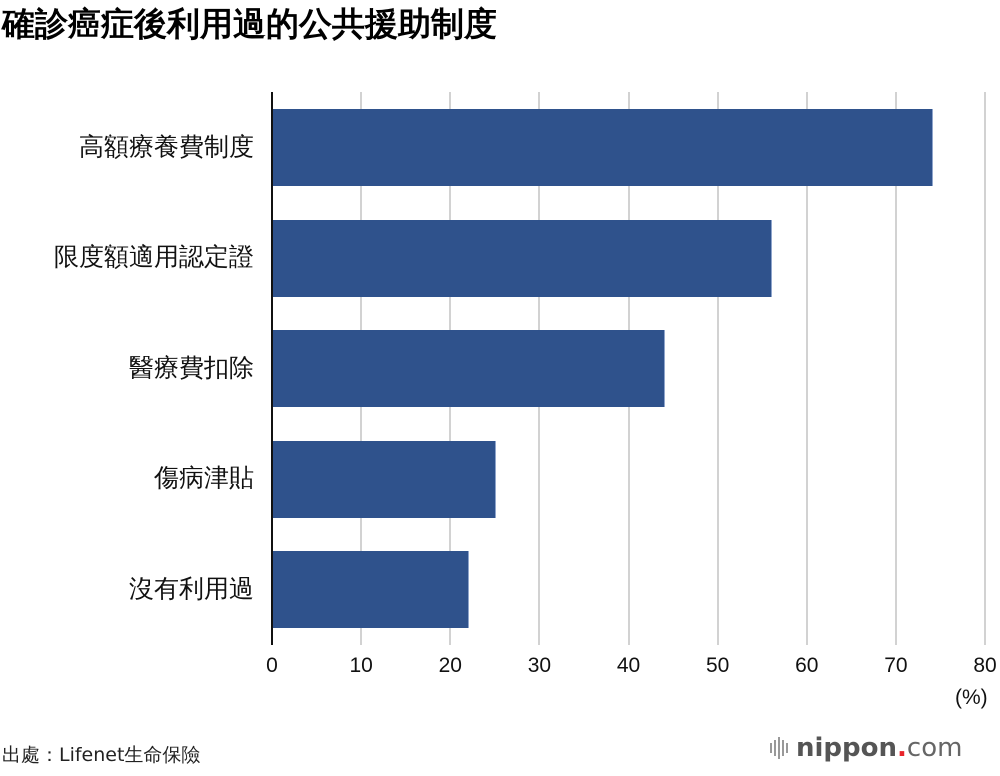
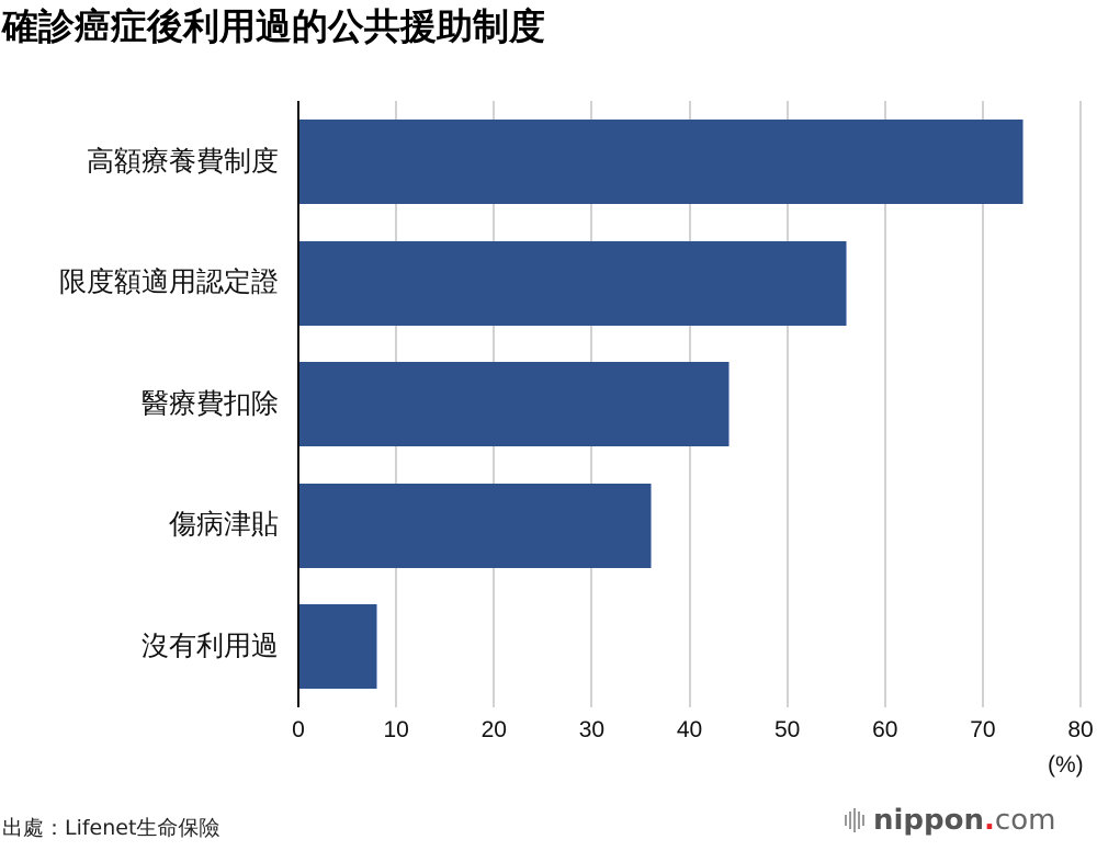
傷病津貼: 25 -> 36
沒有利用過: 22 -> 8
